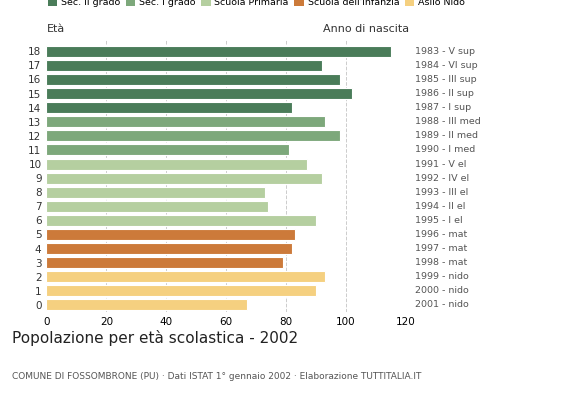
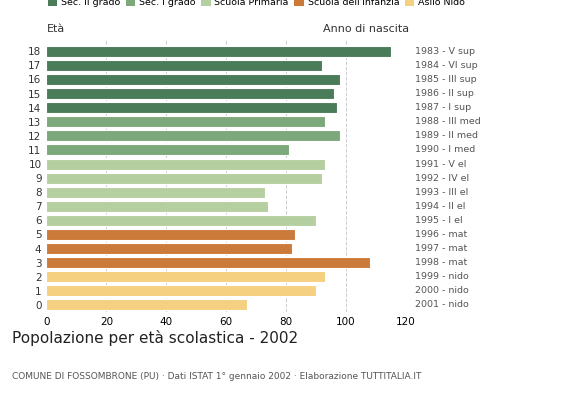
15: 102 -> 96
14: 82 -> 97
10: 87 -> 93
3: 79 -> 108
